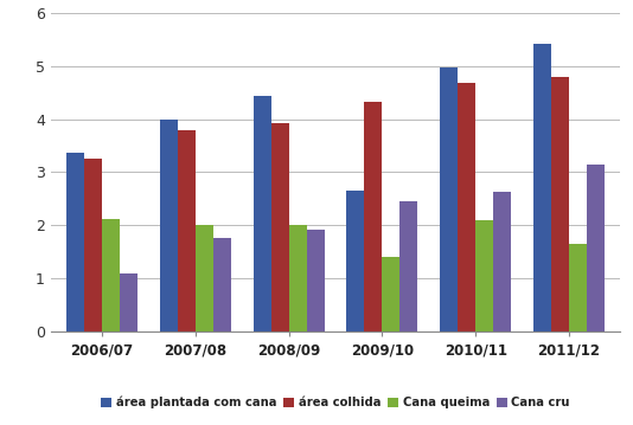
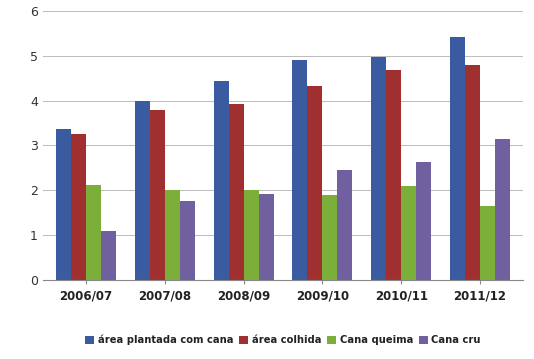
área plantada com cana/2009/10: 2.65 -> 4.91
Cana queima/2009/10: 1.40 -> 1.90
